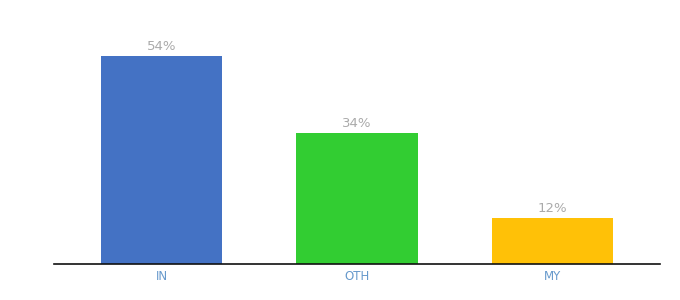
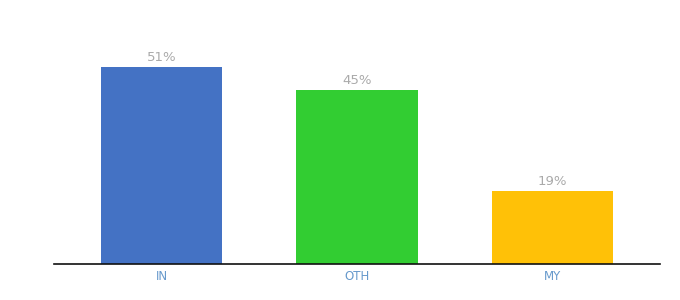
IN: 54% -> 51%
OTH: 34% -> 45%
MY: 12% -> 19%
